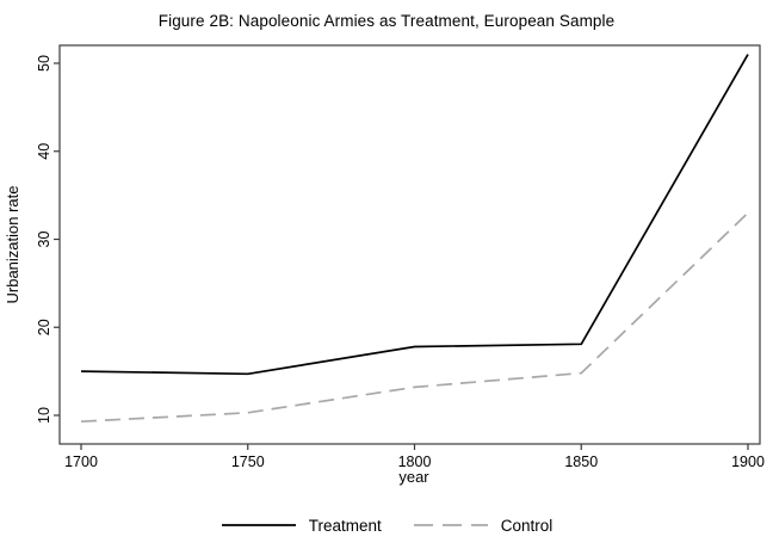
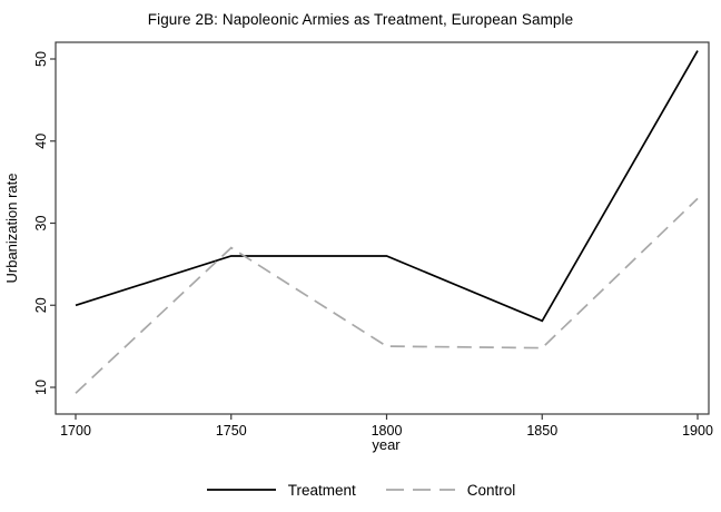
Treatment/1700: 15 -> 20
Treatment/1750: 15 -> 26
Control/1750: 10 -> 27
Treatment/1800: 18 -> 26
Control/1800: 13 -> 15
